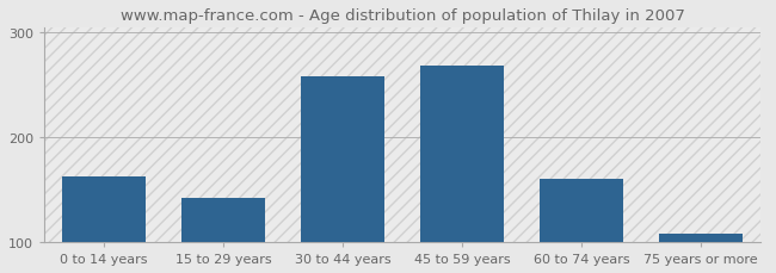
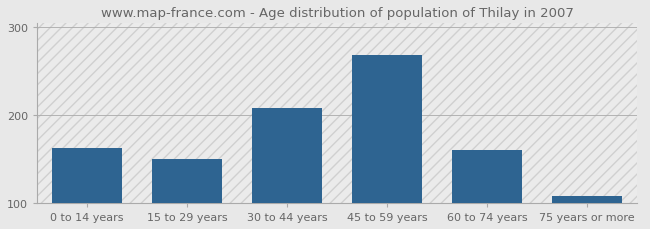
15 to 29 years: 142 -> 150
30 to 44 years: 258 -> 208
